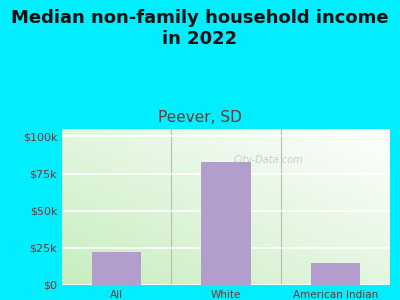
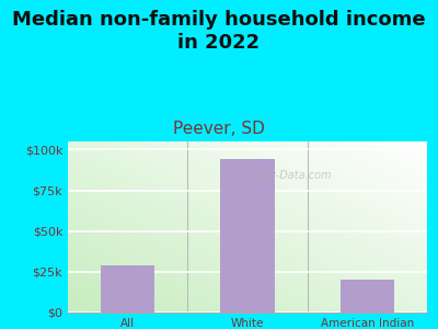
All: $22k -> $29k
White: $83k -> $94k
American Indian: $15k -> $20k
